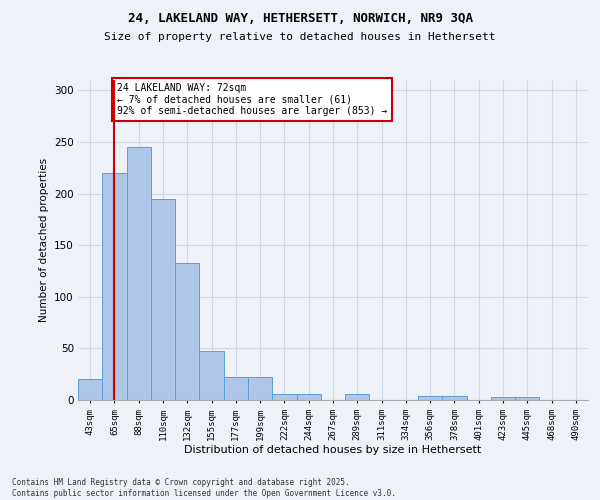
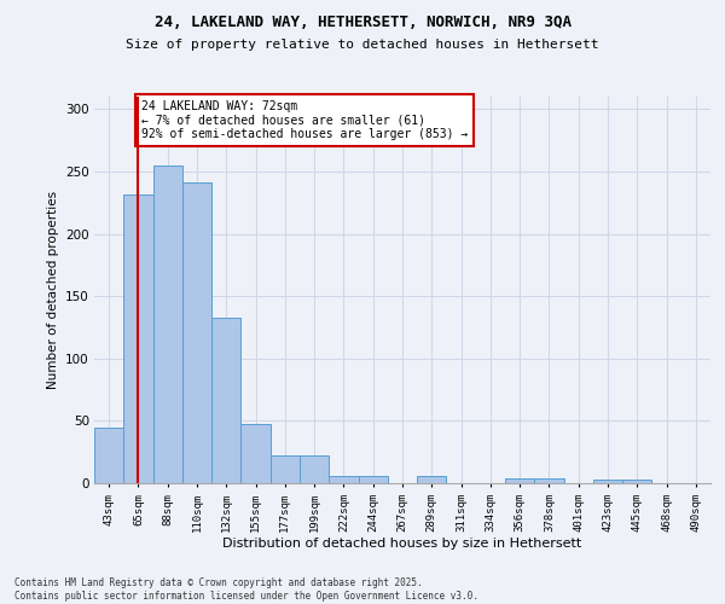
43sqm: 20 -> 45
65sqm: 220 -> 232
88sqm: 245 -> 255
110sqm: 195 -> 241
